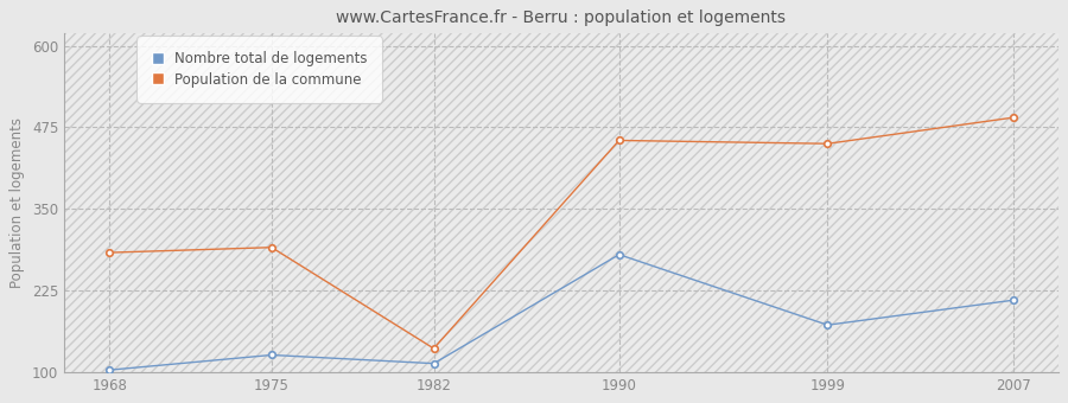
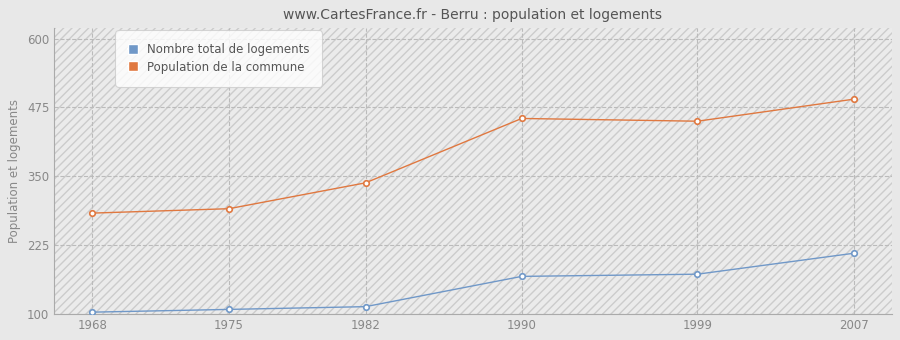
Nombre total de logements/1975: 126 -> 108
Population de la commune/1982: 136 -> 338
Nombre total de logements/1990: 280 -> 168
